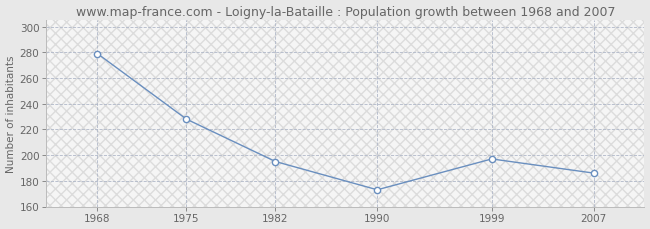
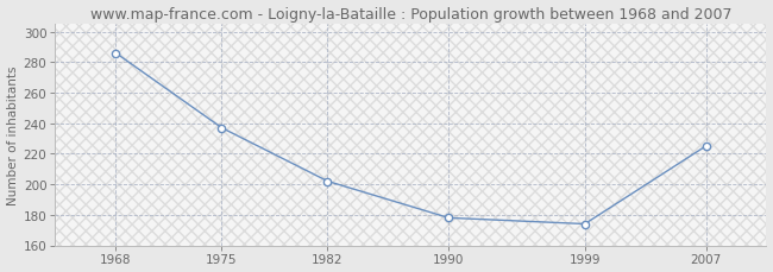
1968: 279 -> 286
1975: 228 -> 237
1982: 195 -> 202
1990: 173 -> 178
1999: 197 -> 174
2007: 186 -> 225
